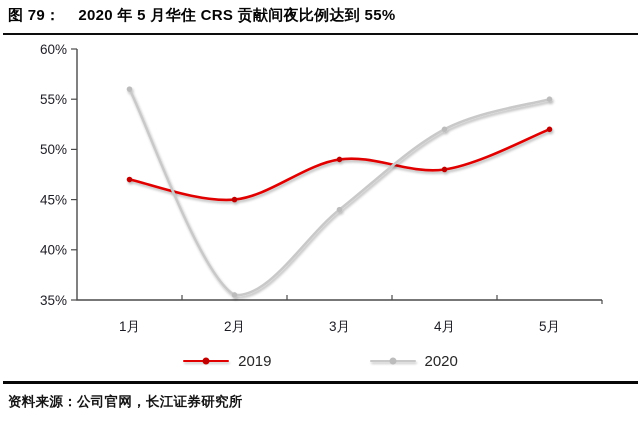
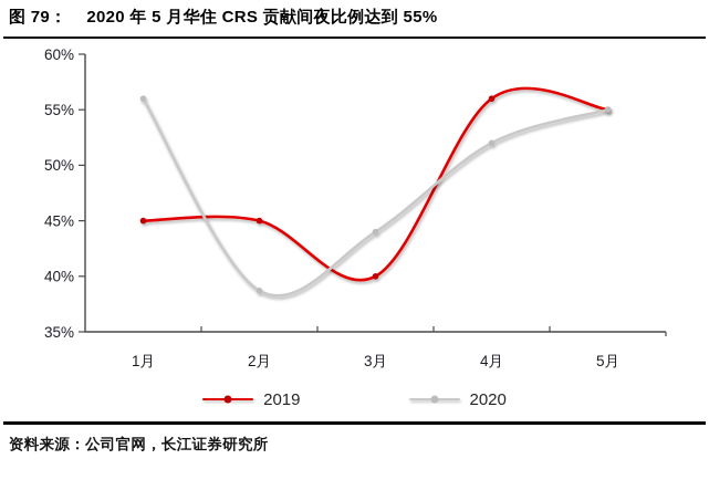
2019/1月: 47% -> 45%
2020/2月: 35.5% -> 38.7%
2019/3月: 49% -> 40%
2019/4月: 48% -> 56%
2019/5月: 52% -> 55%
